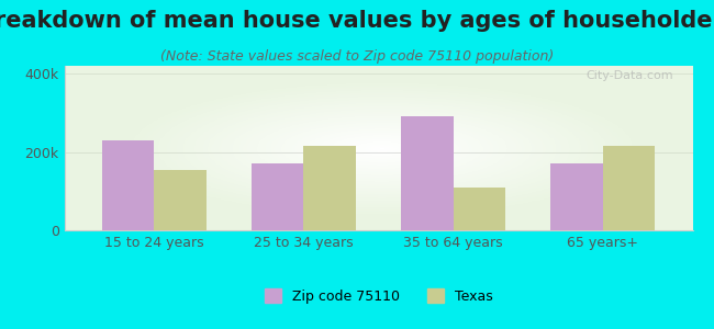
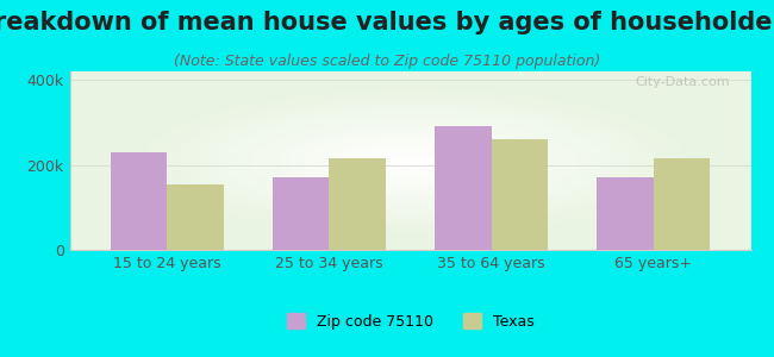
Texas/35 to 64 years: 110k -> 260k
